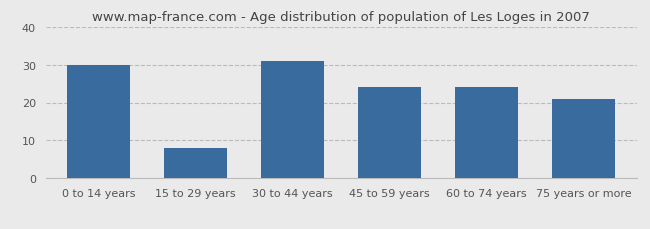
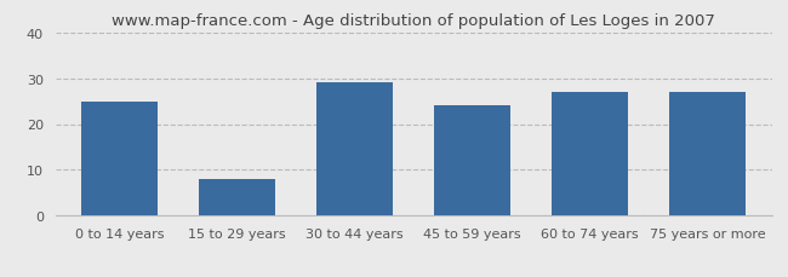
0 to 14 years: 30 -> 25
30 to 44 years: 31 -> 29
60 to 74 years: 24 -> 27
75 years or more: 21 -> 27
